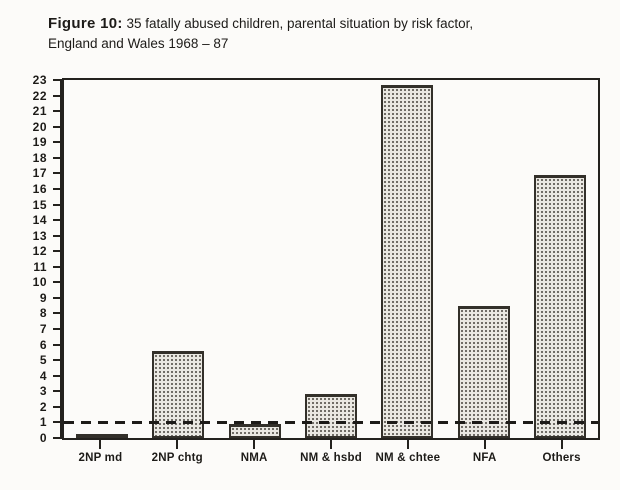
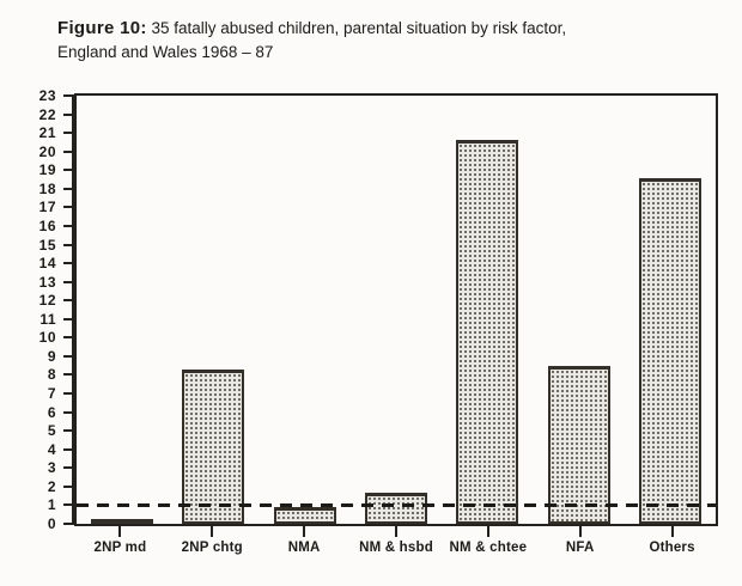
2NP chtg: 5.6 -> 8.3
NM & hsbd: 2.8 -> 1.7
NM & chtee: 22.7 -> 20.6
Others: 16.9 -> 18.6
